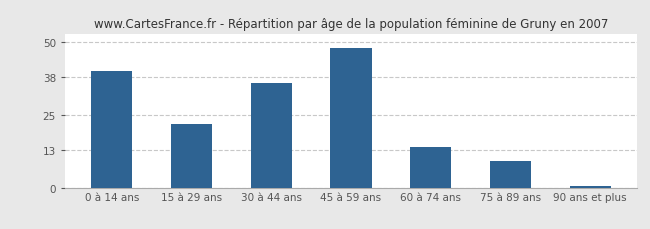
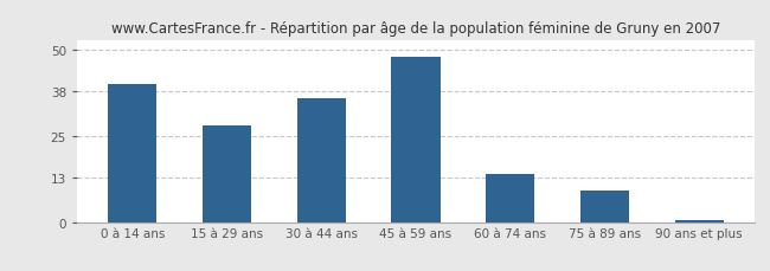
15 à 29 ans: 22.0 -> 28.0
